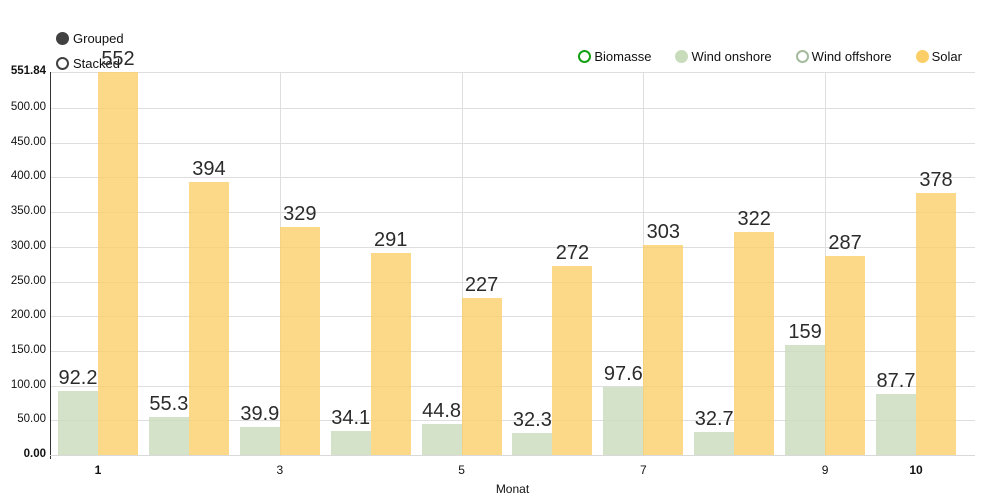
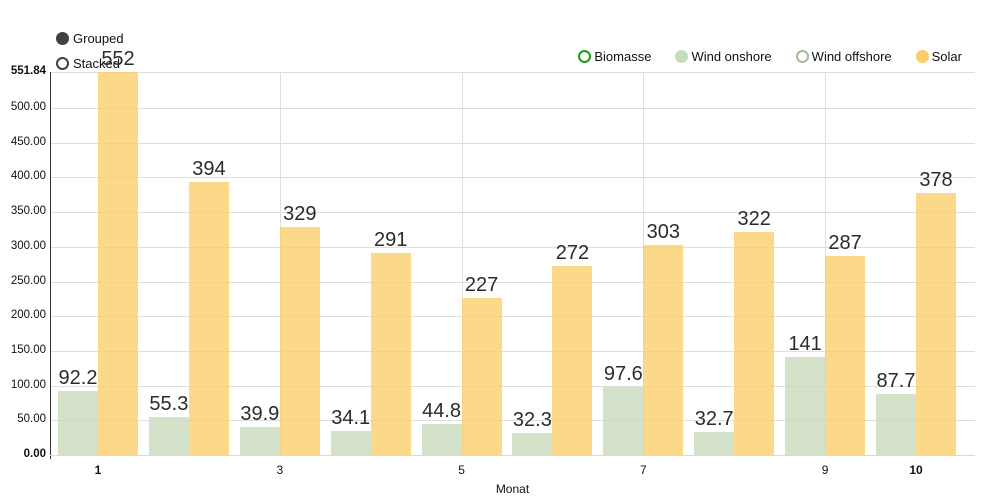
Wind onshore/9: 159 -> 141
